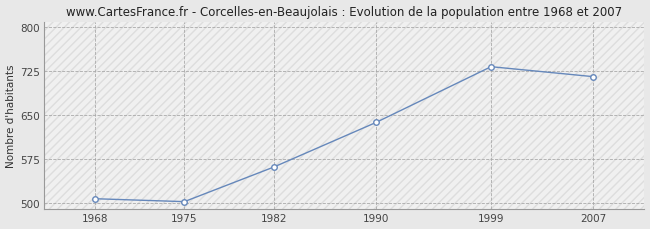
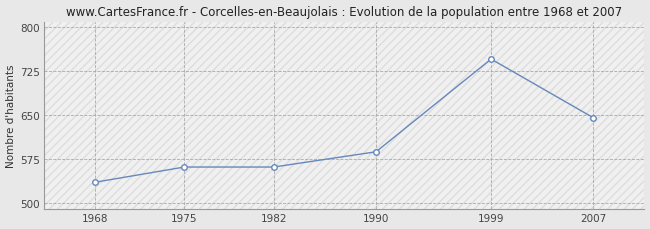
1968: 508 -> 536
1975: 503 -> 562
1990: 638 -> 588
1999: 733 -> 746
2007: 716 -> 646
